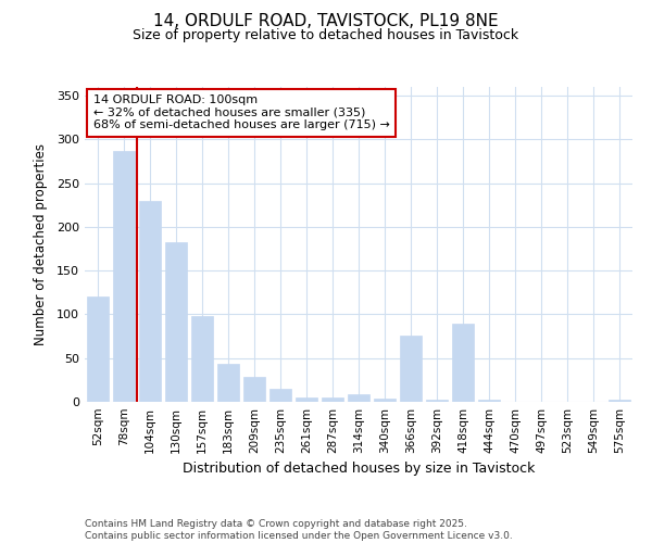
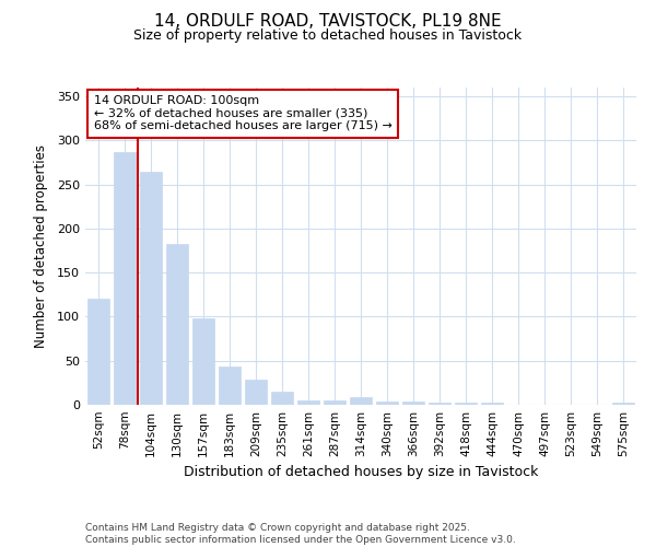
104sqm: 230 -> 265
366sqm: 76 -> 4
418sqm: 90 -> 3
